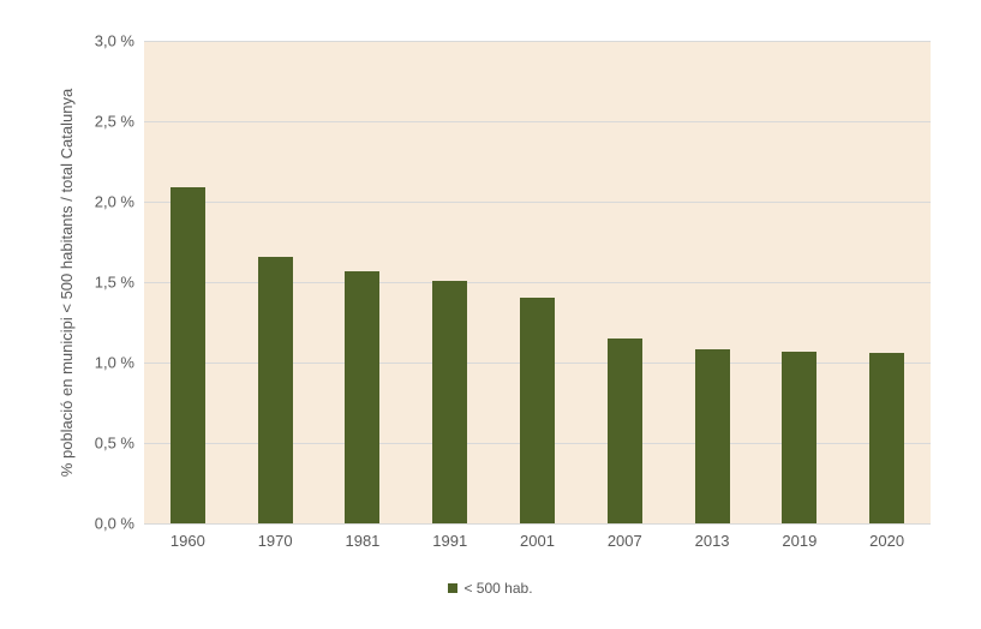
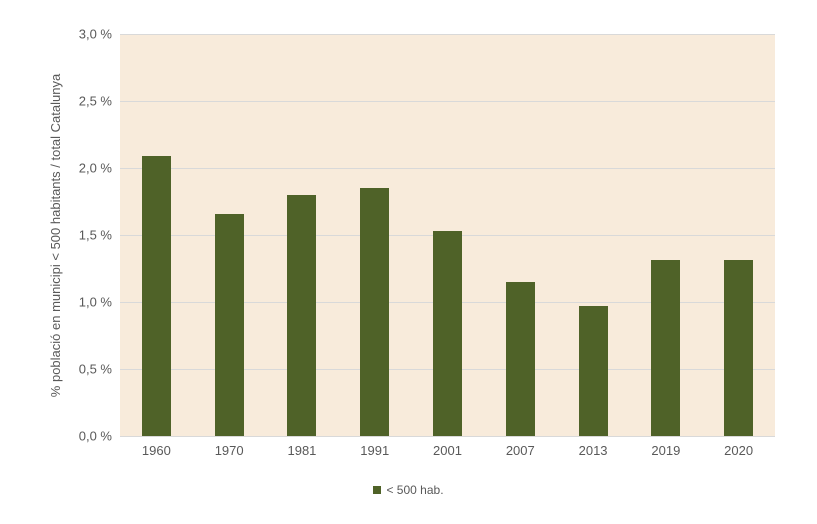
1981: 1,57% -> 1,80%
1991: 1,51% -> 1,85%
2001: 1,40% -> 1,53%
2013: 1,08% -> 0,97%
2019: 1,07% -> 1,31%
2020: 1,06% -> 1,31%
